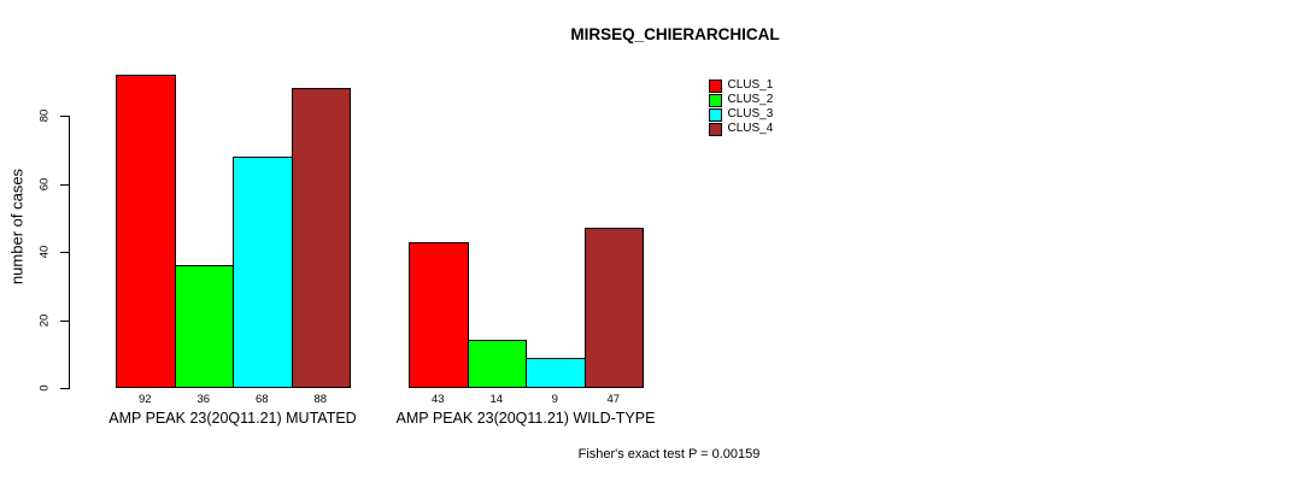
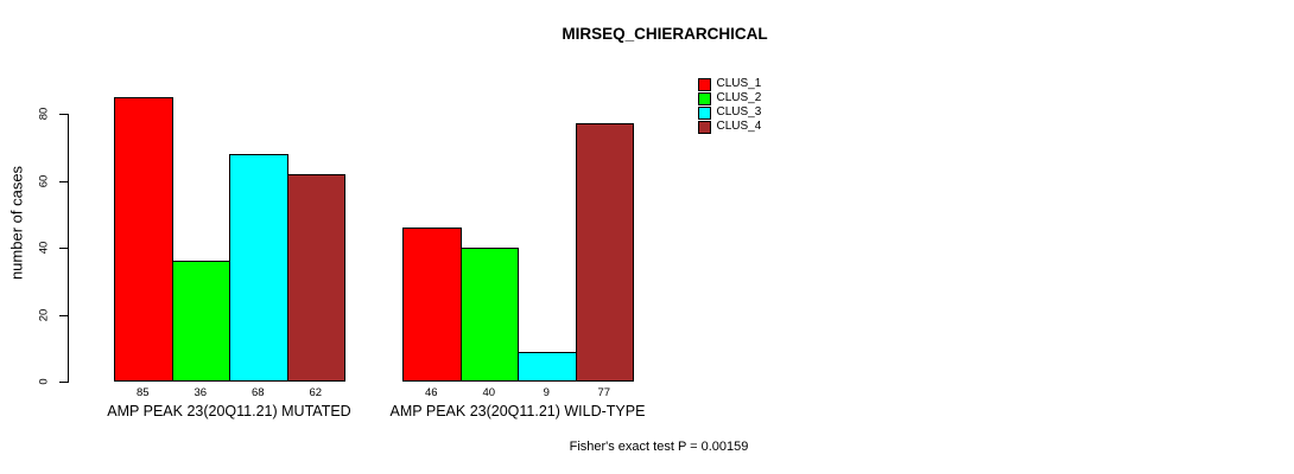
CLUS_1/AMP PEAK 23(20Q11.21) MUTATED: 92 -> 85
CLUS_4/AMP PEAK 23(20Q11.21) MUTATED: 88 -> 62
CLUS_1/AMP PEAK 23(20Q11.21) WILD-TYPE: 43 -> 46
CLUS_2/AMP PEAK 23(20Q11.21) WILD-TYPE: 14 -> 40
CLUS_4/AMP PEAK 23(20Q11.21) WILD-TYPE: 47 -> 77
